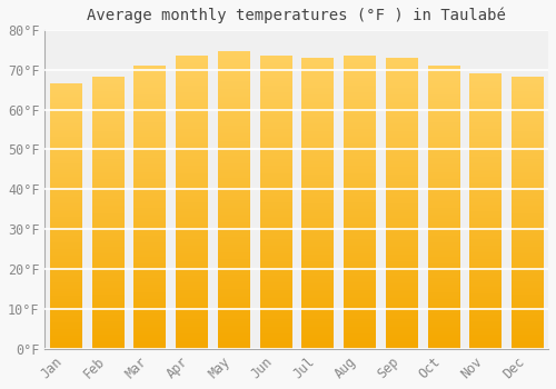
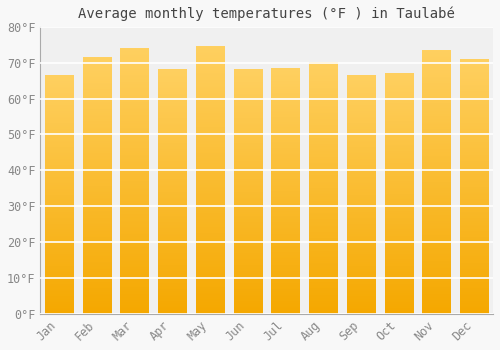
Feb: 68.0°F -> 71.5°F
Mar: 71.0°F -> 74.0°F
Apr: 73.5°F -> 68.0°F
Jun: 73.5°F -> 68.0°F
Jul: 73.0°F -> 68.5°F
Aug: 73.5°F -> 70.0°F
Sep: 73.0°F -> 66.5°F
Oct: 71.0°F -> 67.0°F
Nov: 69.0°F -> 73.5°F
Dec: 68.0°F -> 71.0°F
